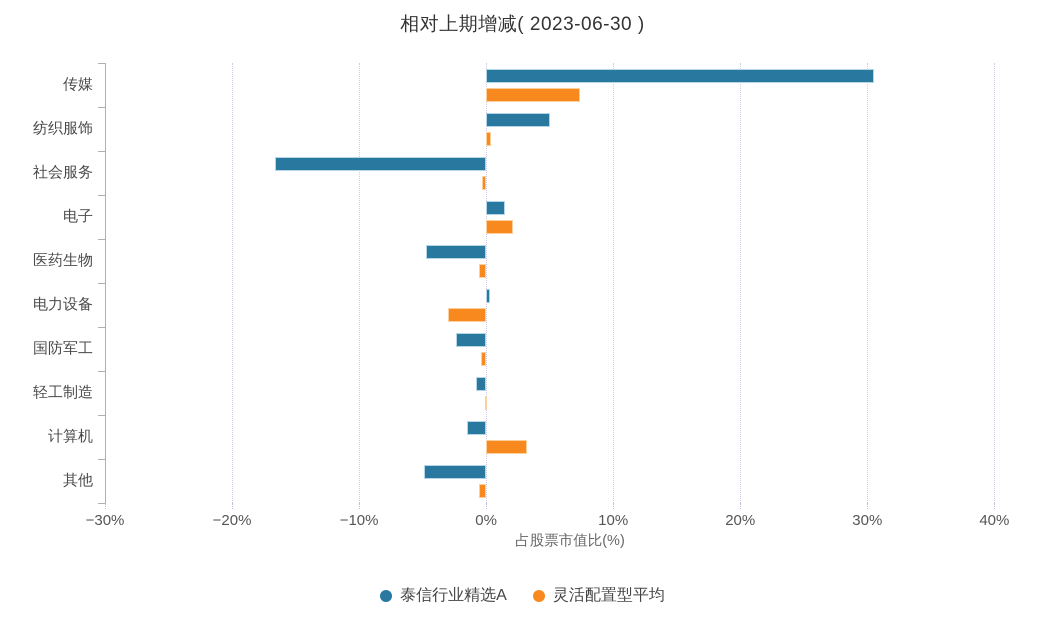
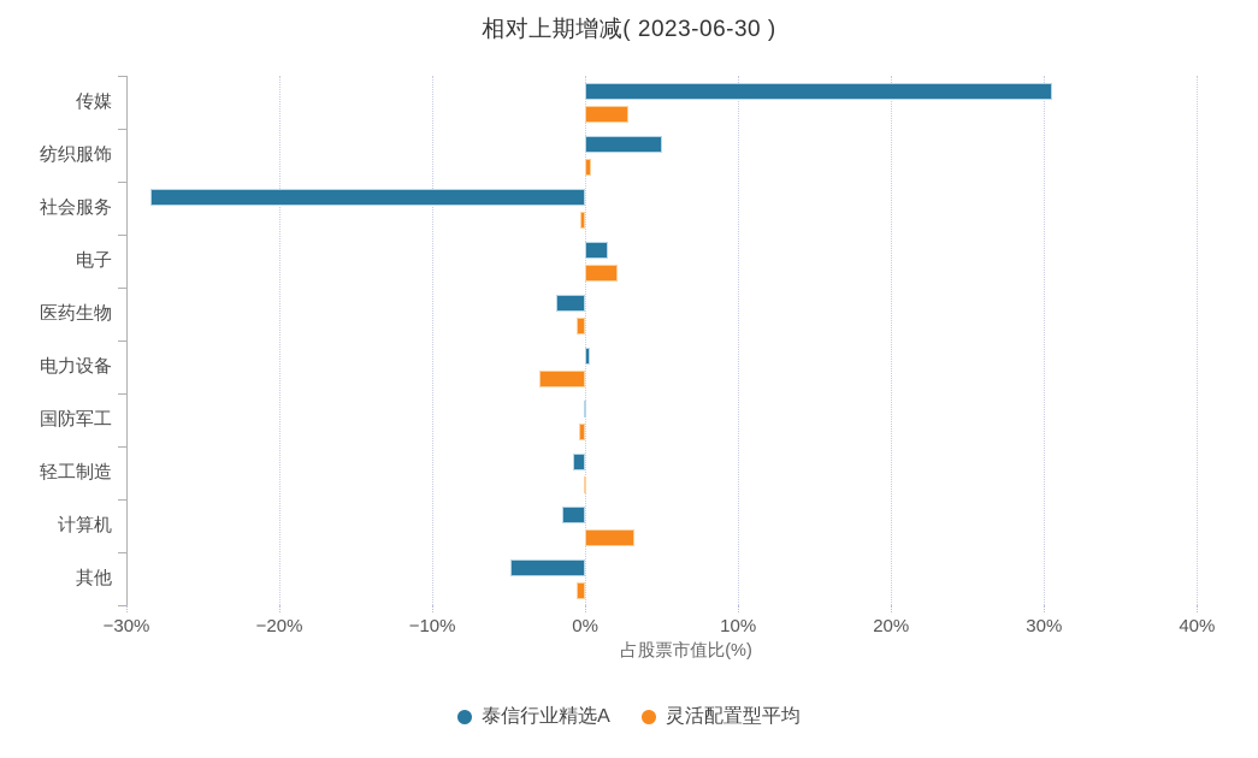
灵活配置型平均/传媒: 7.4% -> 2.8%
泰信行业精选A/社会服务: -16.6% -> -28.4%
泰信行业精选A/医药生物: -4.7% -> -1.9%
泰信行业精选A/国防军工: -2.4% -> -0.1%
